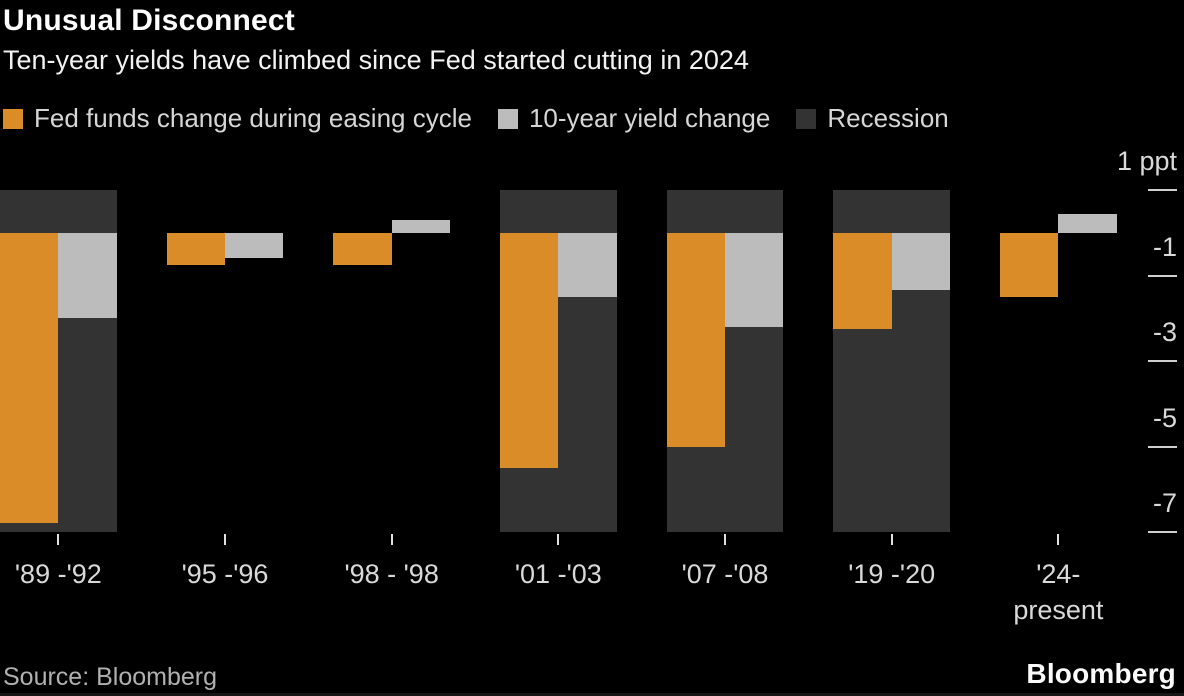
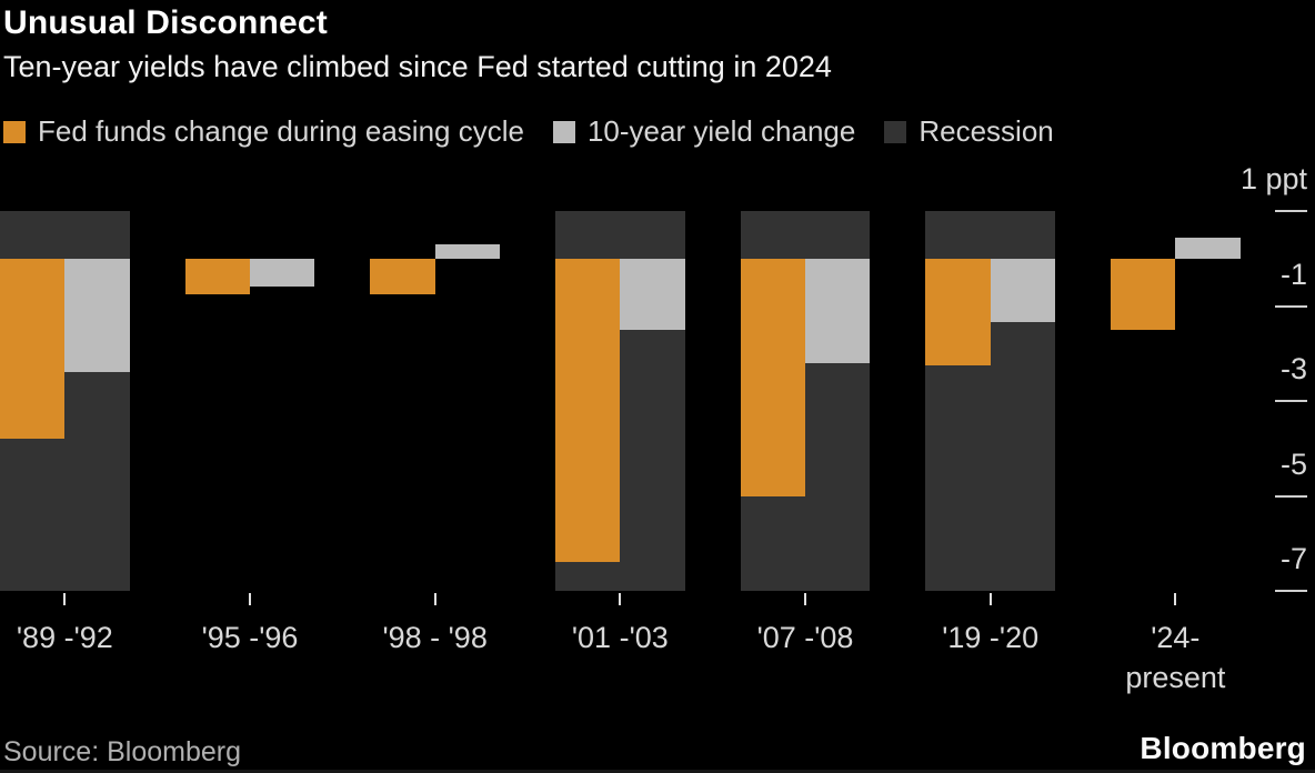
Fed funds change during easing cycle/'89 -'92: -6.8 -> -3.8
10-year yield change/'89 -'92: -2.0 -> -2.4
Fed funds change during easing cycle/'01 -'03: -5.5 -> -6.4
